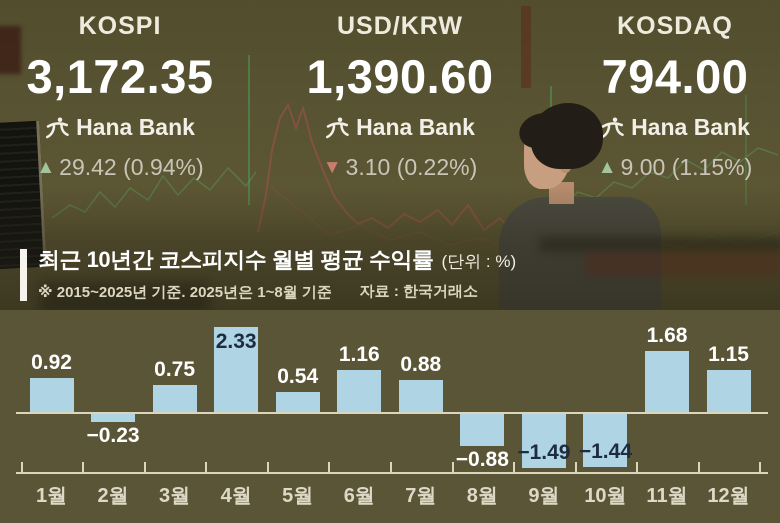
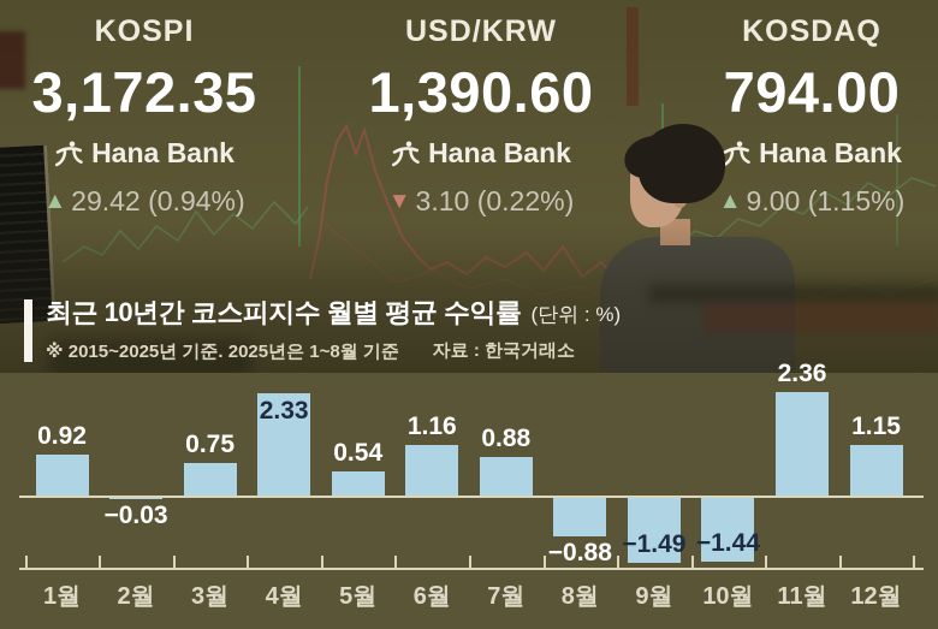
2월: −0.23 -> −0.03
11월: 1.68 -> 2.36
